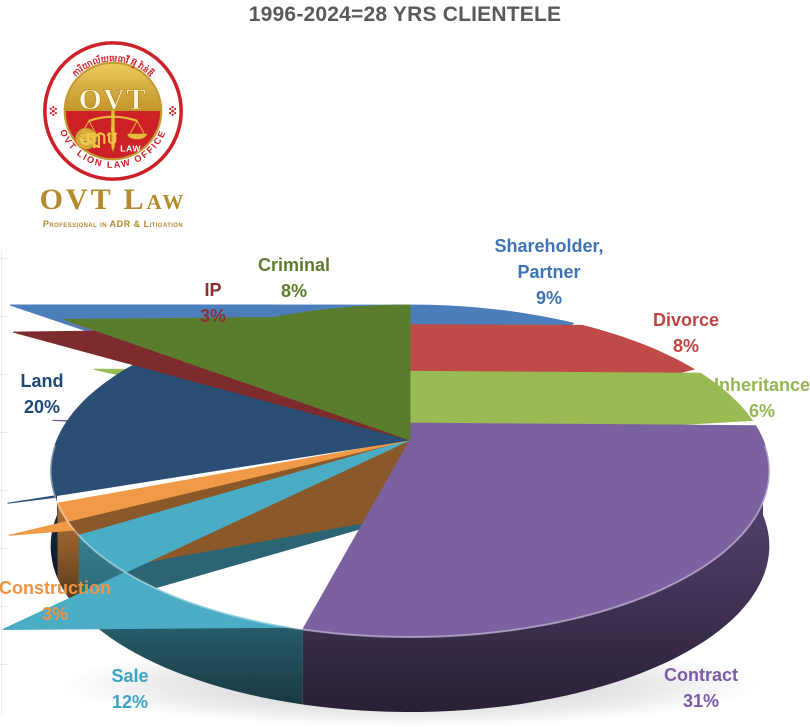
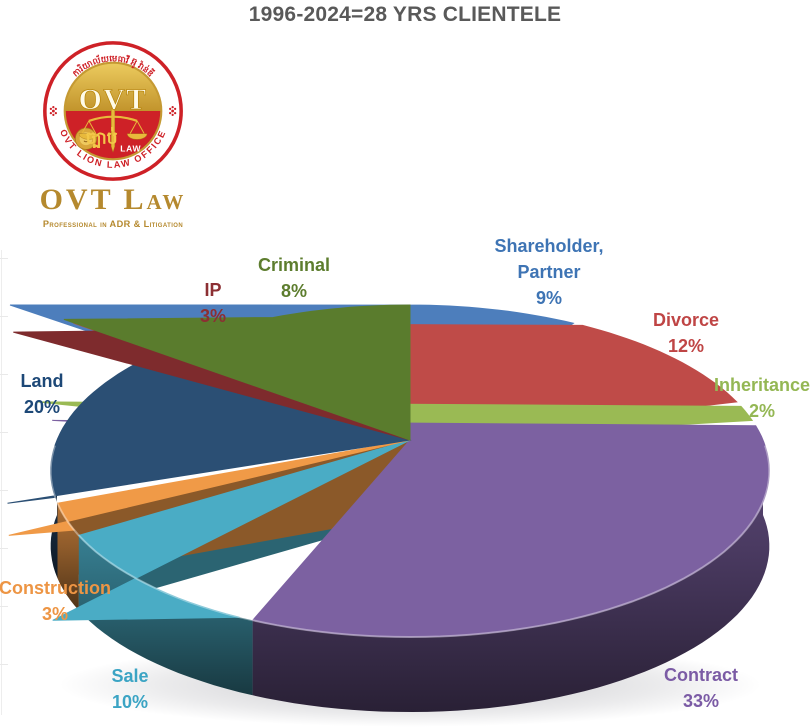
Divorce: 8% -> 12%
Inheritance: 6% -> 2%
Contract: 31% -> 33%
Sale: 12% -> 10%
